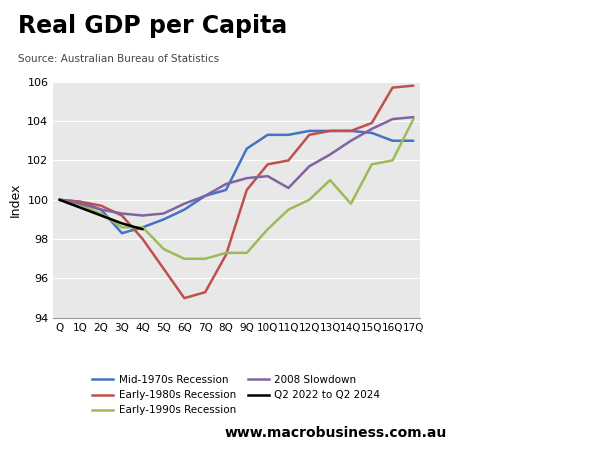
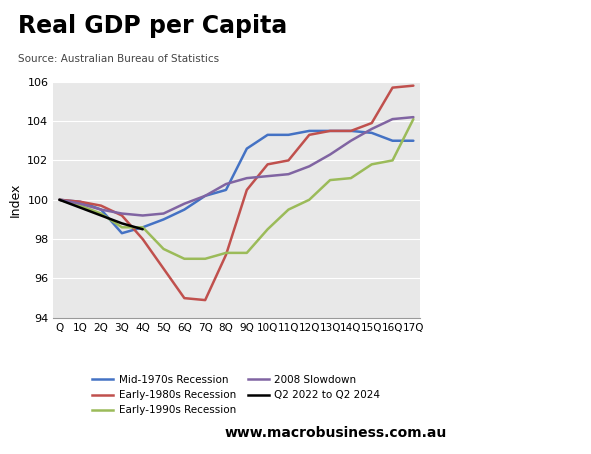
Early-1980s Recession/7Q: 95.3 -> 94.9
2008 Slowdown/11Q: 100.6 -> 101.3
Early-1990s Recession/14Q: 99.8 -> 101.1
